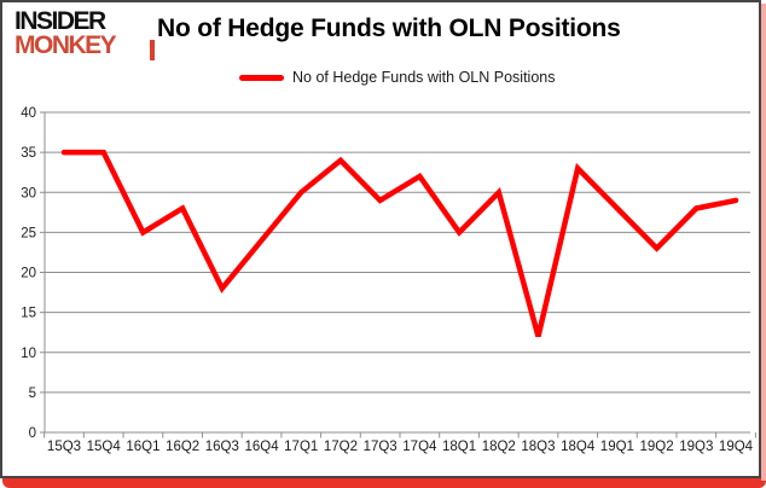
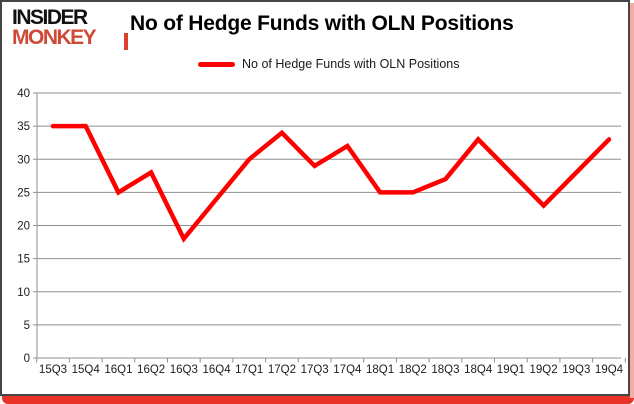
18Q2: 30 -> 25
18Q3: 12 -> 27
19Q4: 29 -> 33
